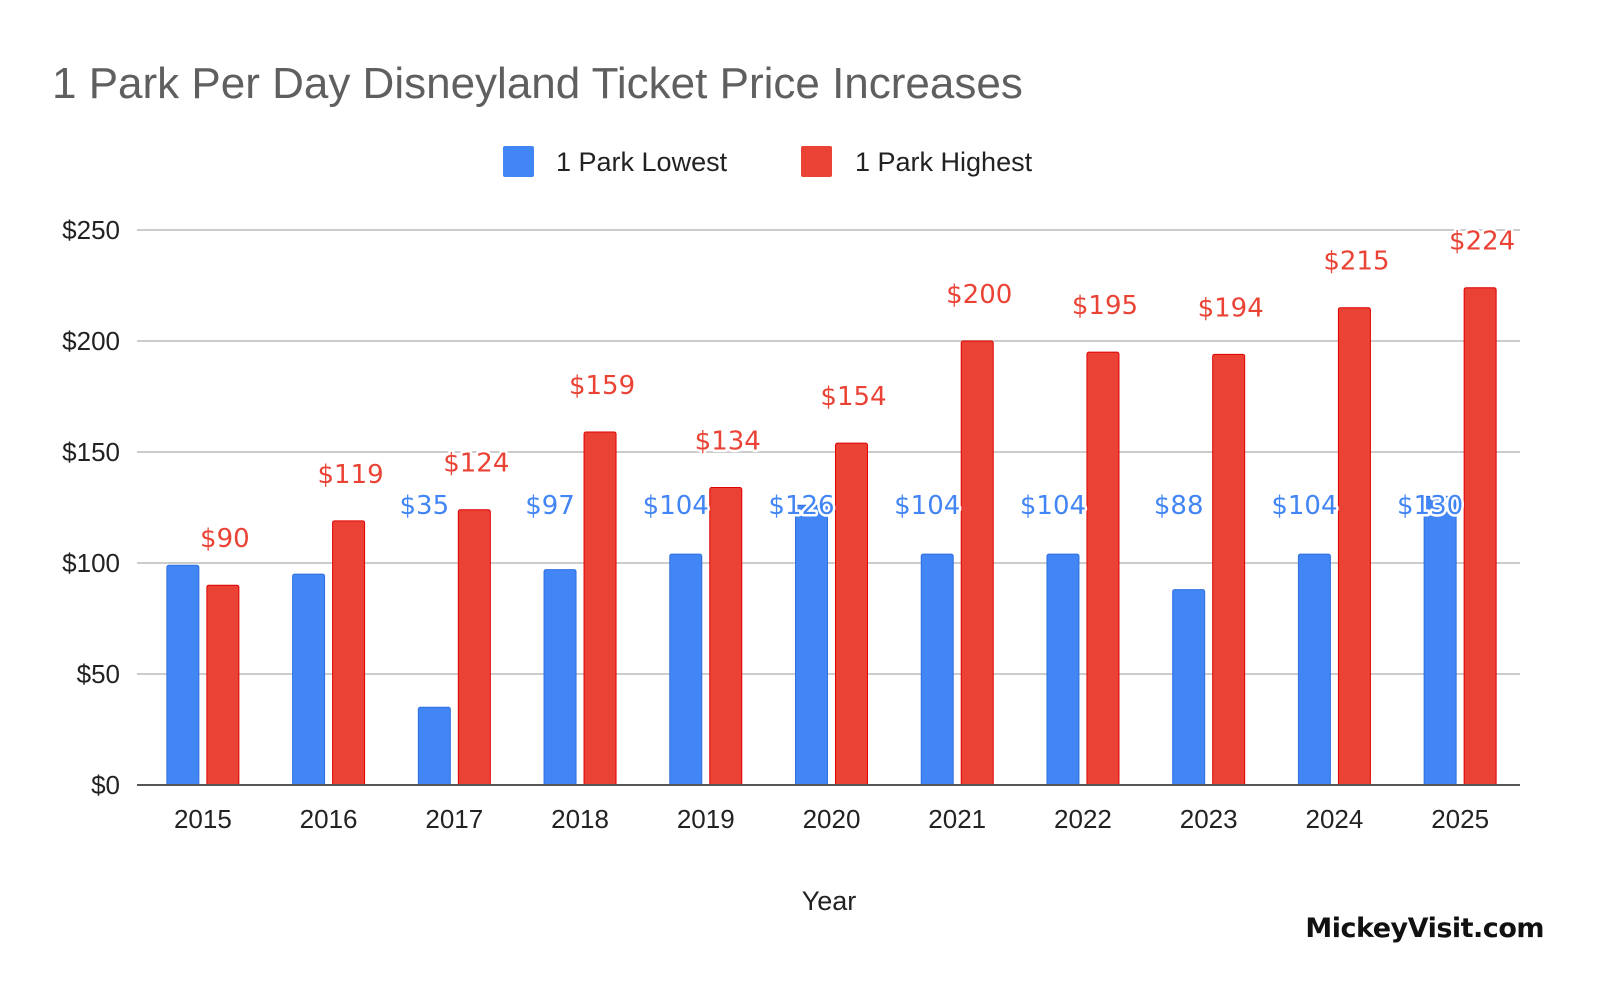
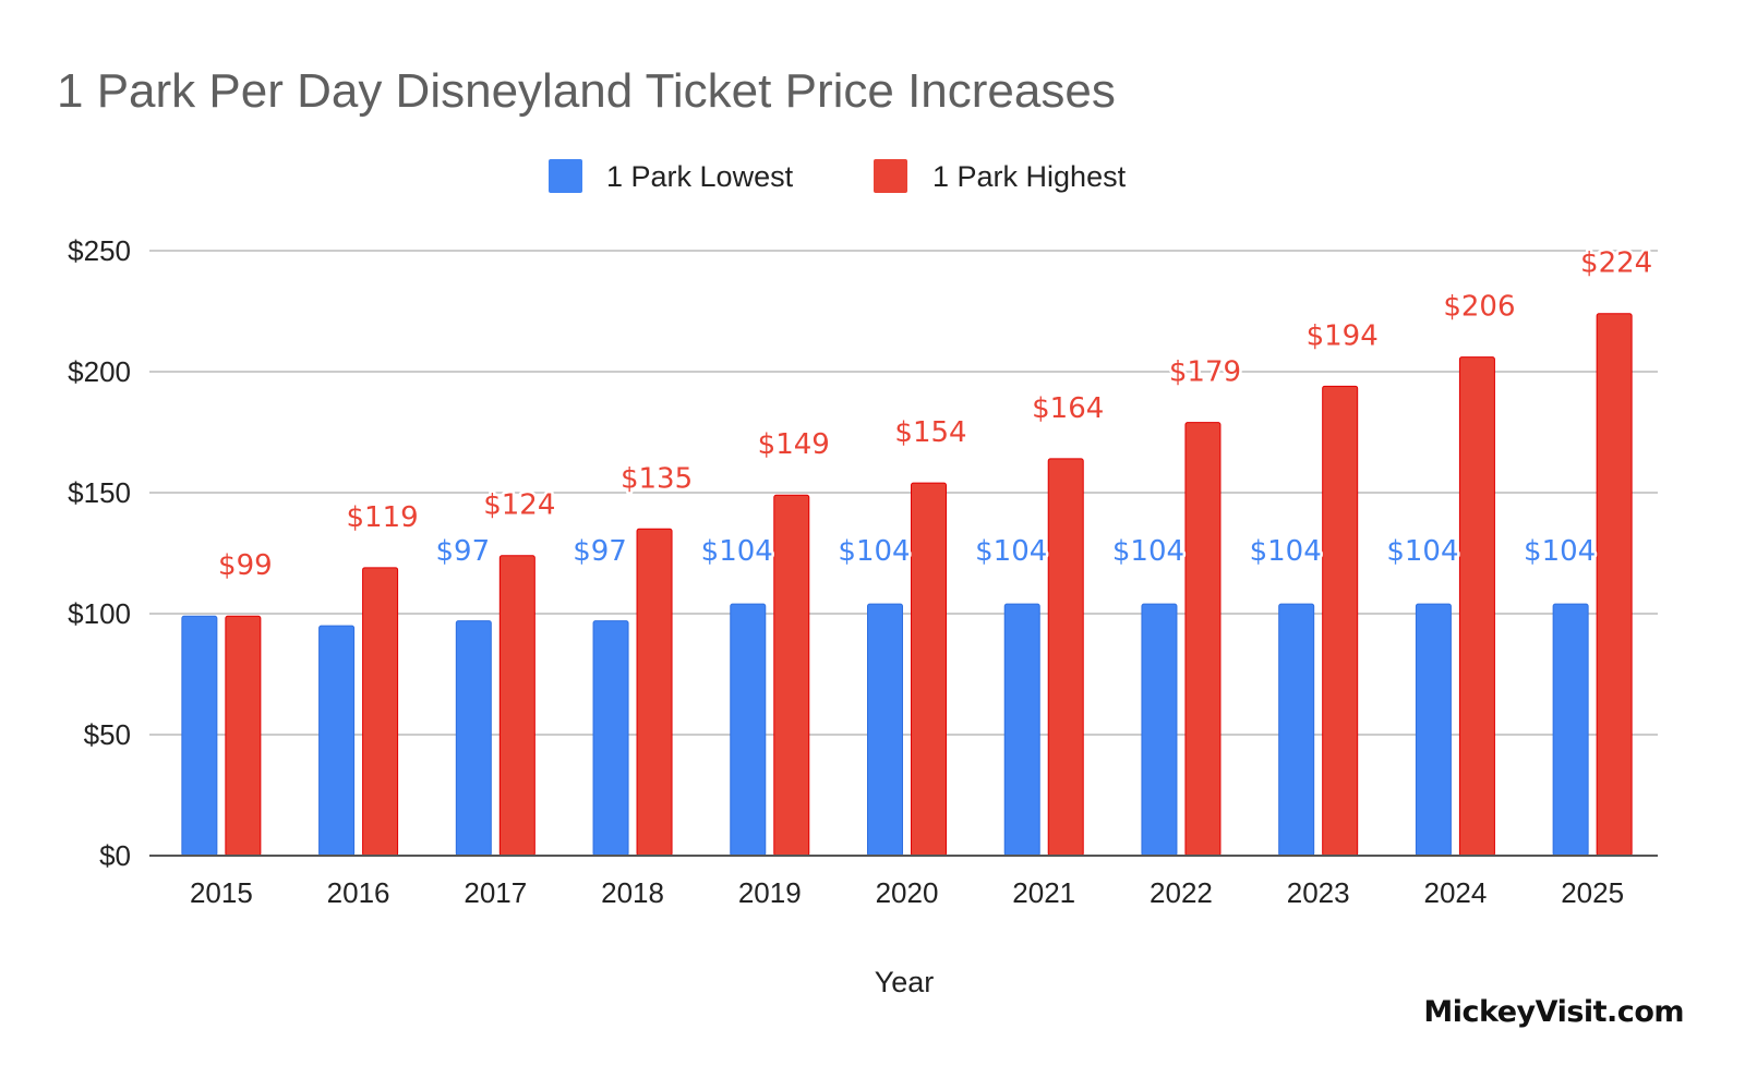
1 Park Highest/2015: $90 -> $99
1 Park Lowest/2017: $35 -> $97
1 Park Highest/2018: $159 -> $135
1 Park Highest/2019: $134 -> $149
1 Park Lowest/2020: $126 -> $104
1 Park Highest/2021: $200 -> $164
1 Park Highest/2022: $195 -> $179
1 Park Lowest/2023: $88 -> $104
1 Park Highest/2024: $215 -> $206
1 Park Lowest/2025: $130 -> $104
